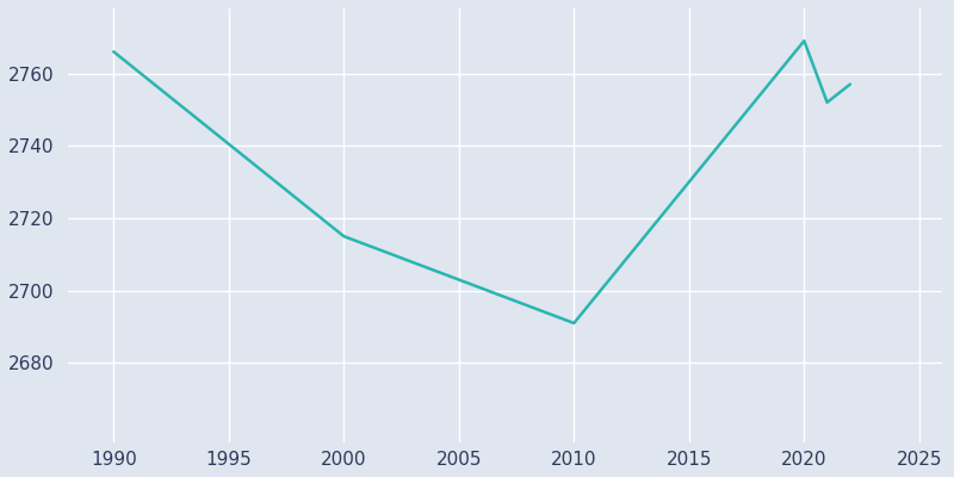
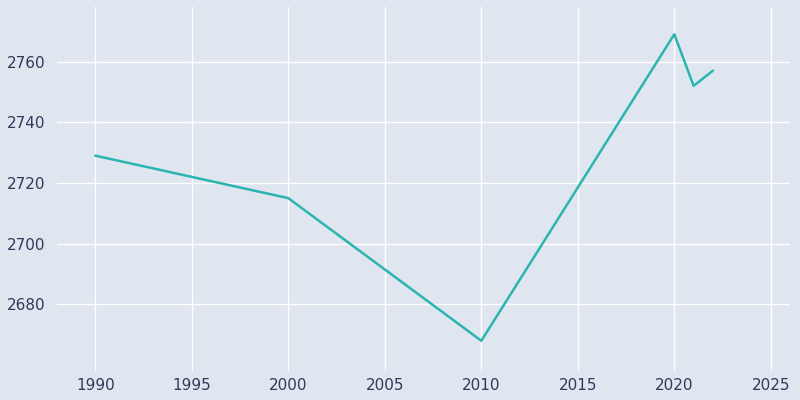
1990: 2766 -> 2729
2010: 2691 -> 2668
